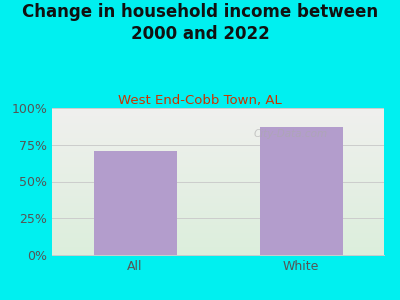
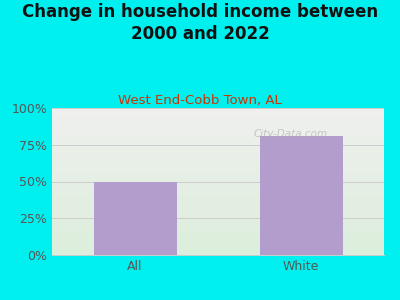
All: 70% -> 50%
White: 87% -> 81%
